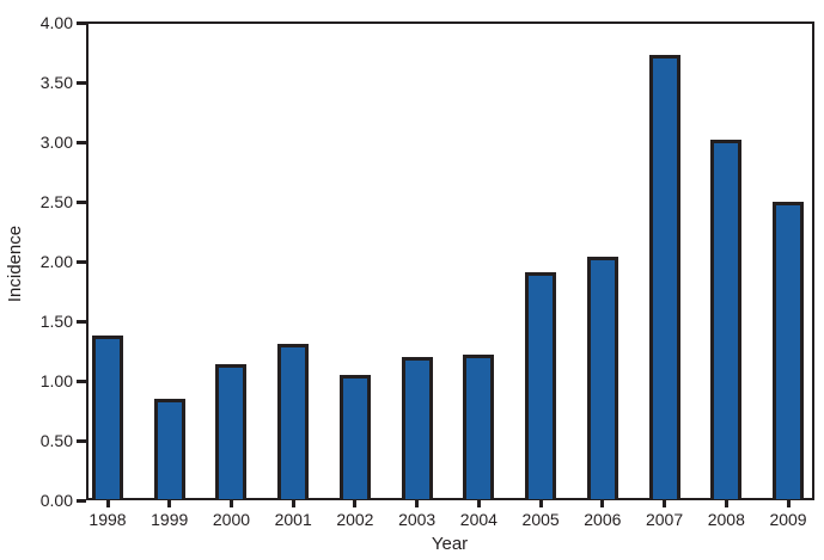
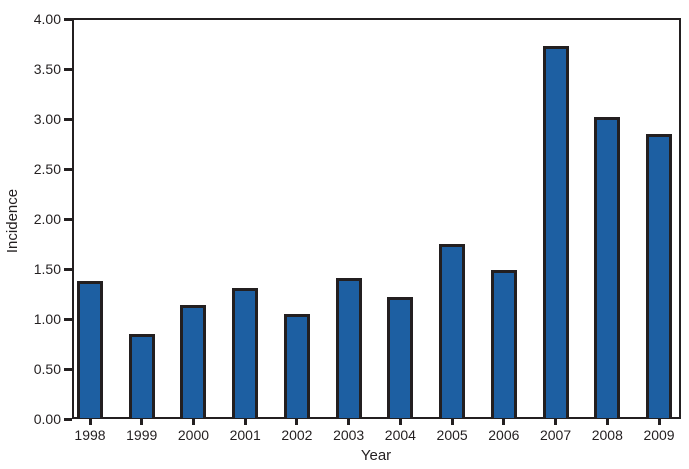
2003: 1.19 -> 1.40
2005: 1.90 -> 1.74
2006: 2.03 -> 1.48
2009: 2.49 -> 2.84
